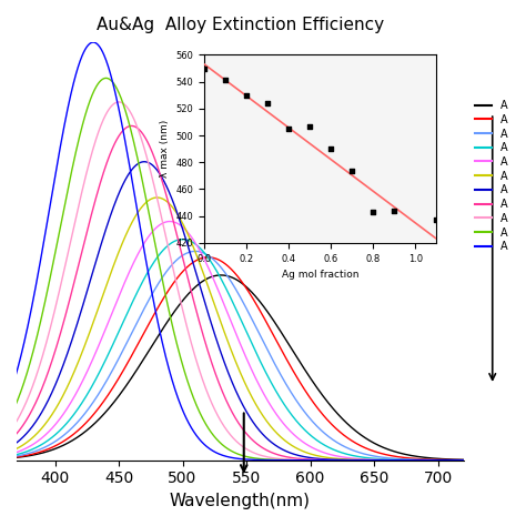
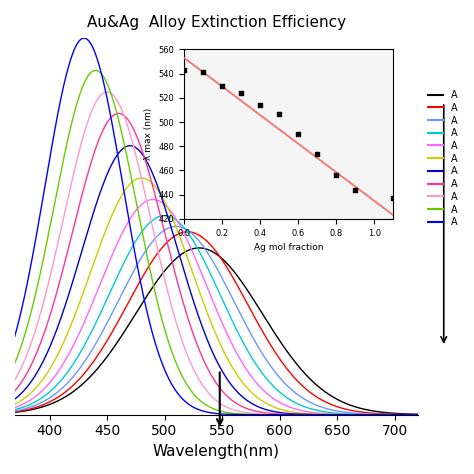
0.0: 550 -> 543
0.4: 505 -> 514
0.8: 443 -> 456
